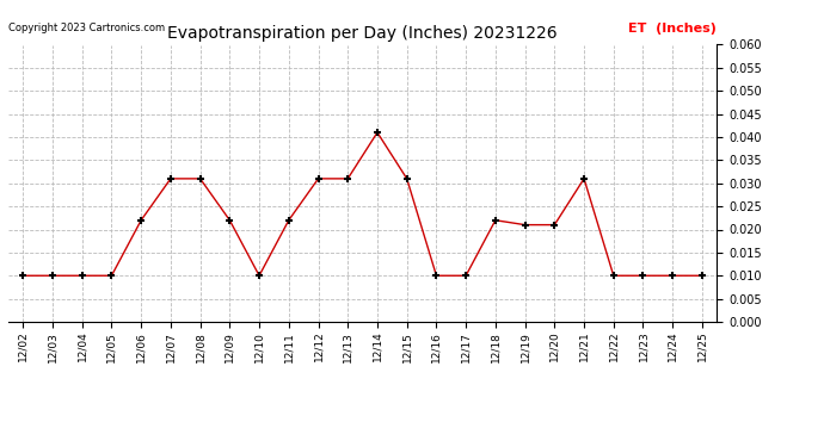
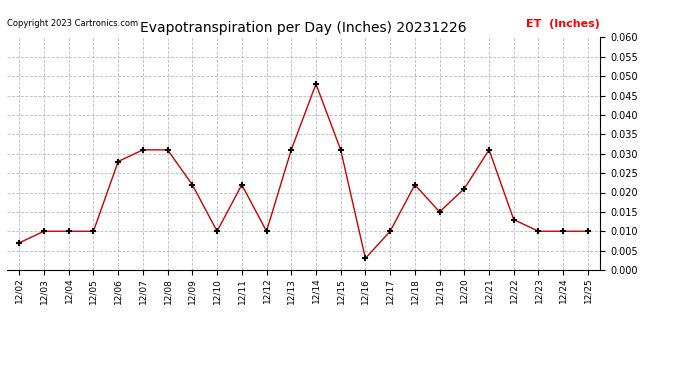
12/02: 0.010 -> 0.007
12/06: 0.022 -> 0.028
12/12: 0.031 -> 0.010
12/14: 0.041 -> 0.048
12/16: 0.010 -> 0.003
12/19: 0.021 -> 0.015
12/22: 0.010 -> 0.013
